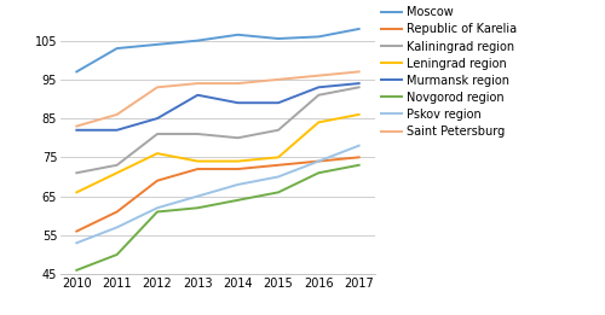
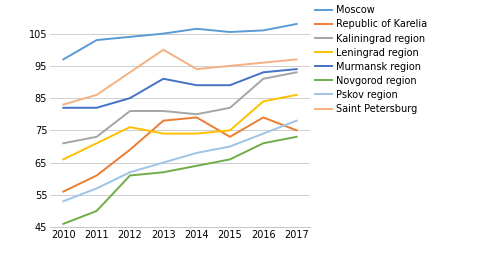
Republic of Karelia/2013: 72 -> 78
Saint Petersburg/2013: 94 -> 100
Republic of Karelia/2014: 72 -> 79
Republic of Karelia/2016: 74 -> 79
